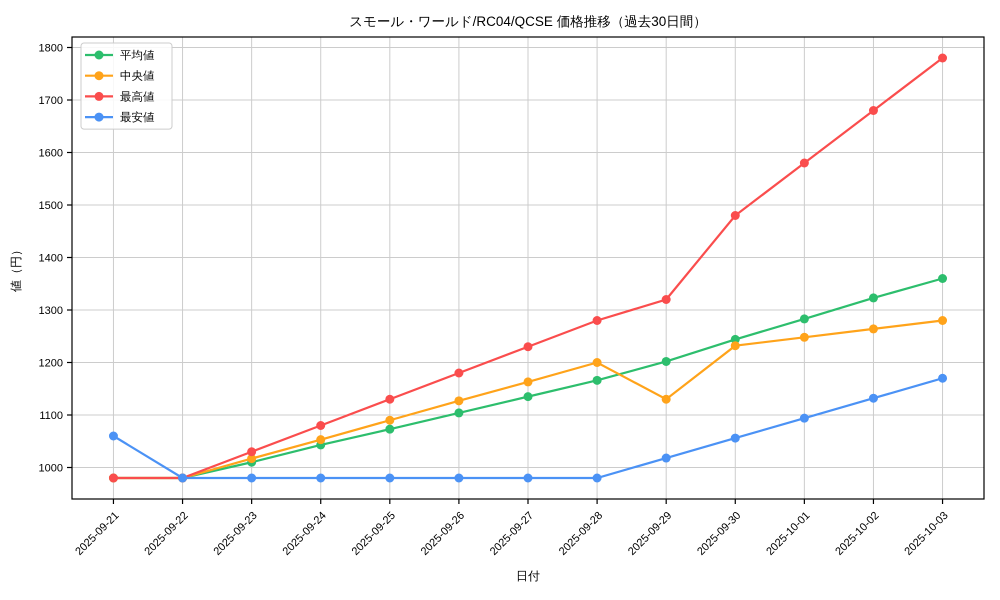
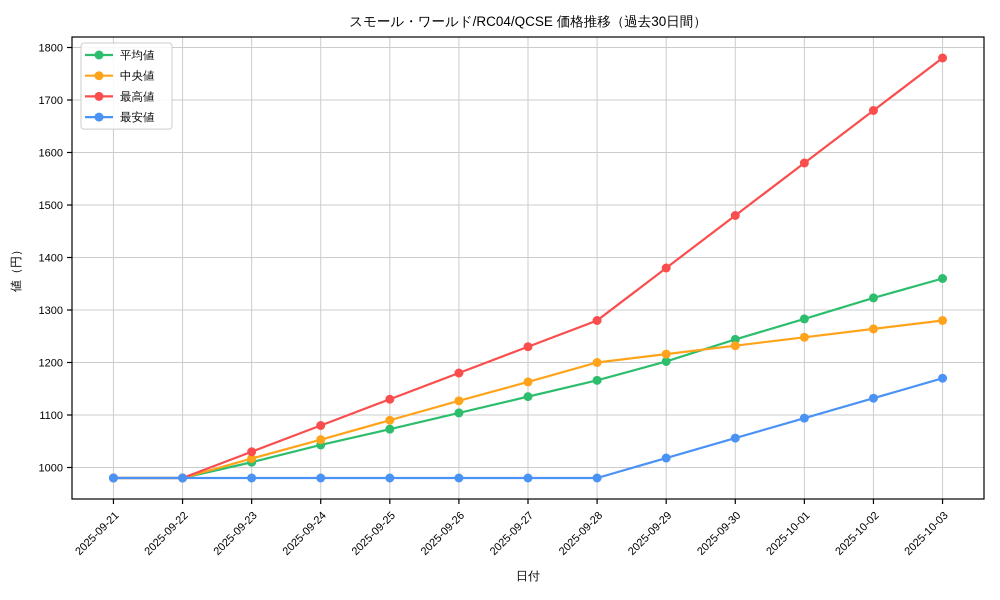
最安値/2025-09-21: 1060 -> 980
中央値/2025-09-29: 1130 -> 1220
最高値/2025-09-29: 1320 -> 1380
